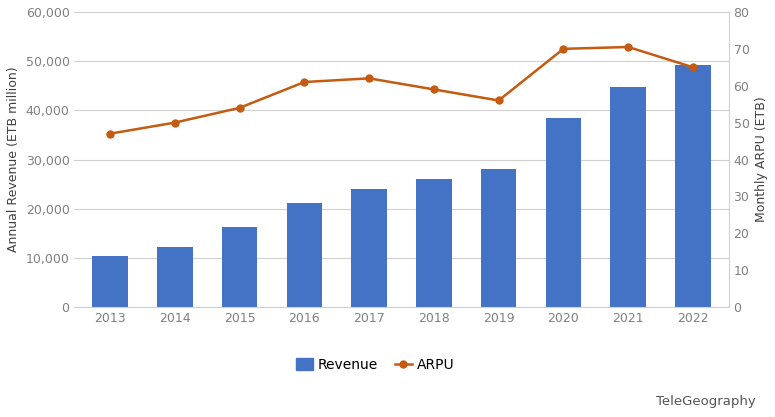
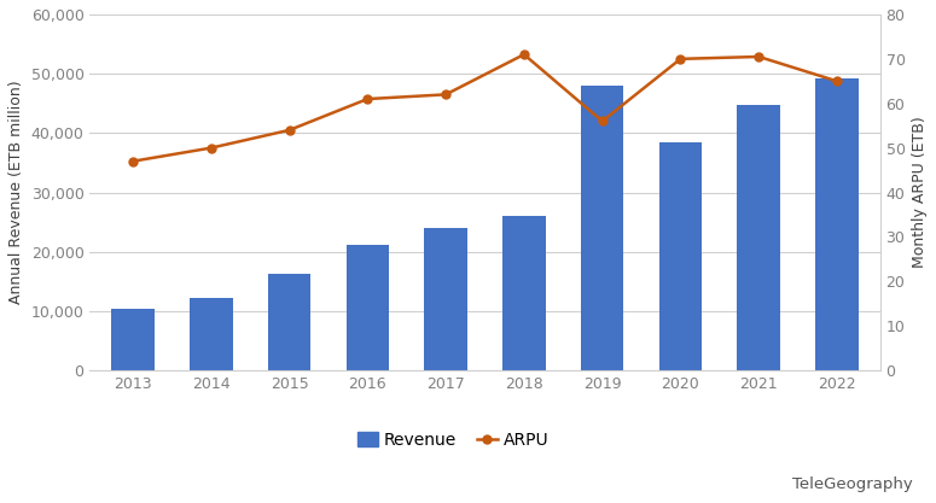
ARPU/2018: 59.0 -> 71.0
Revenue/2019: 28,000 -> 48,000
